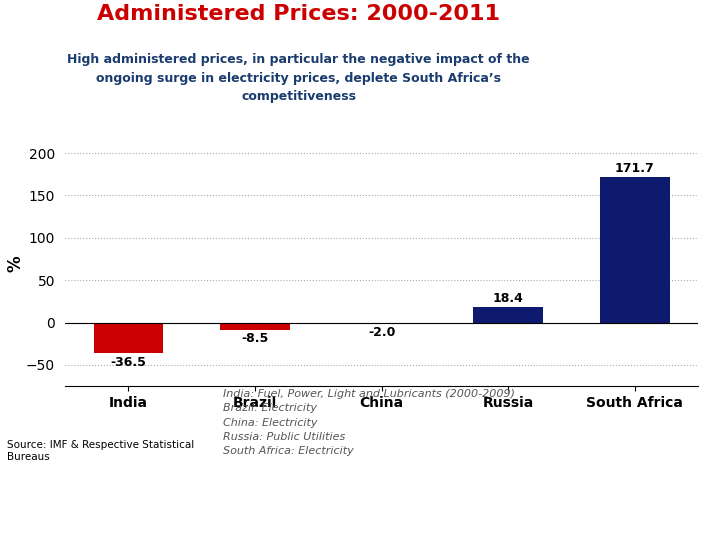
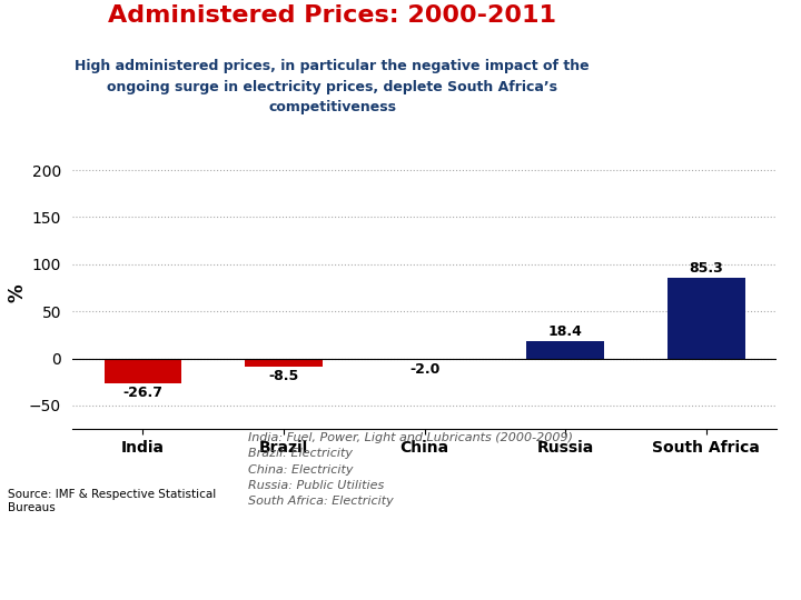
India: -36.5 -> -26.7
South Africa: 171.7 -> 85.3
